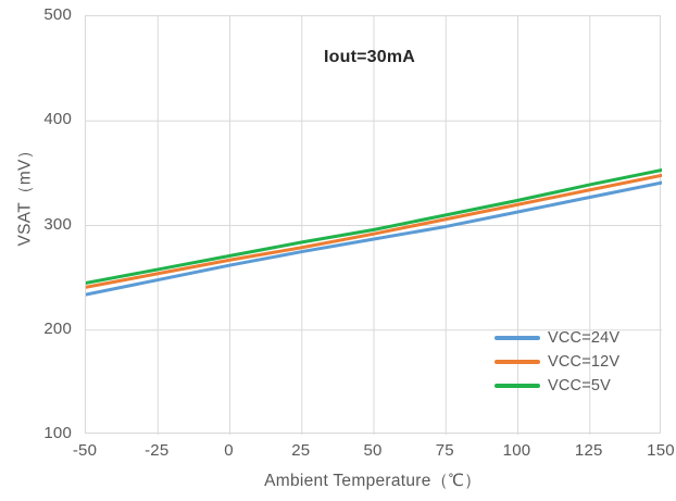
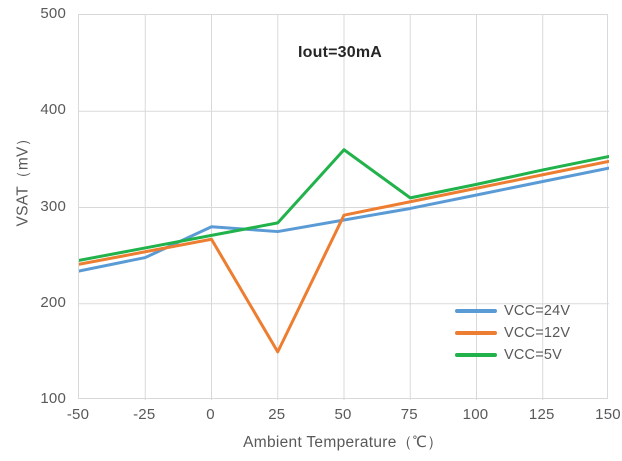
VCC=24V/0: 260 -> 280
VCC=12V/25: 280 -> 150
VCC=5V/50: 300 -> 360
